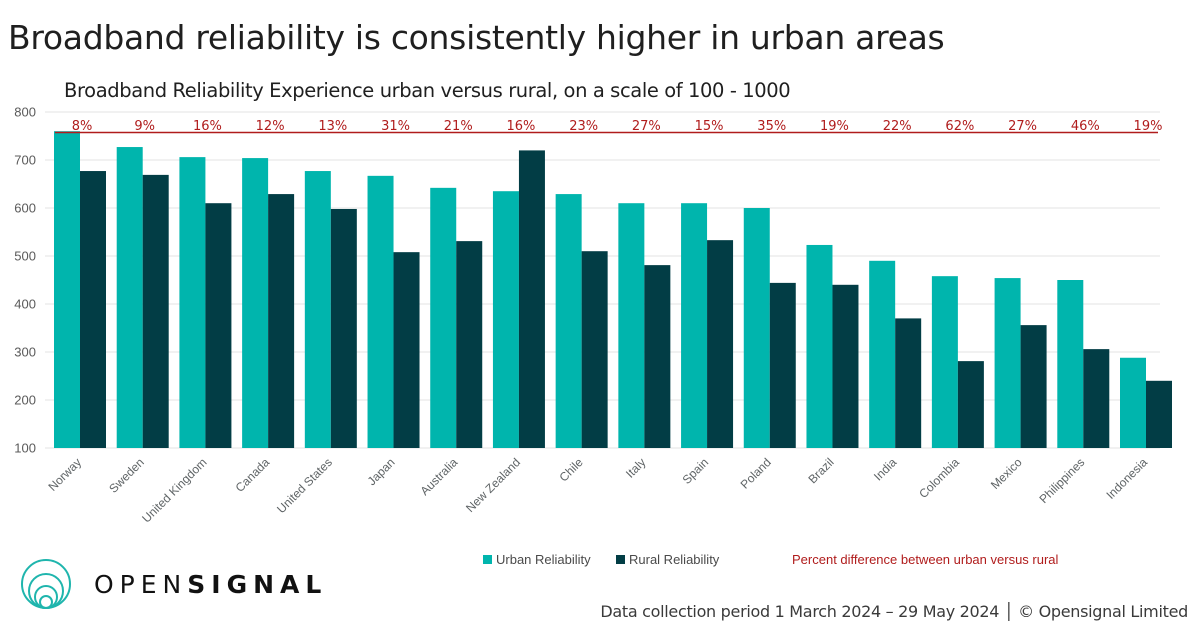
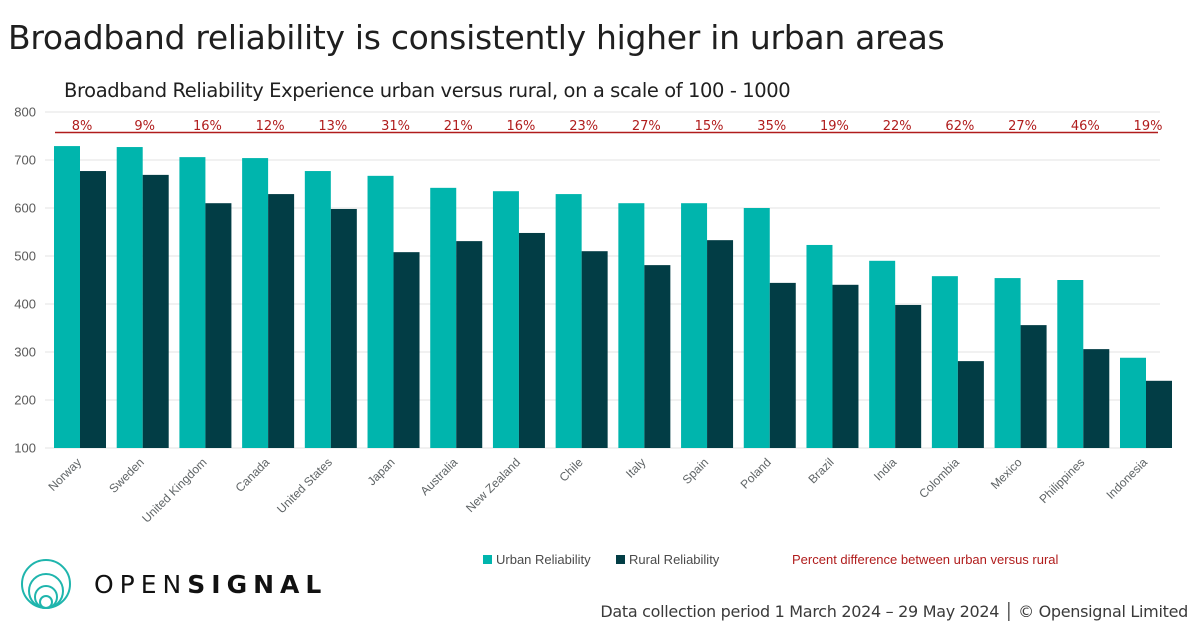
Urban Reliability/Norway: 760 -> 730
Rural Reliability/New Zealand: 720 -> 550
Rural Reliability/India: 370 -> 400
